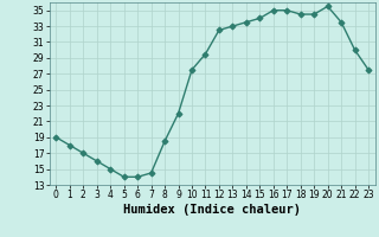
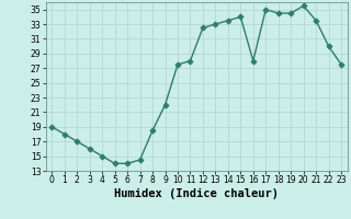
11: 29.5 -> 28.0
16: 35.0 -> 28.0
